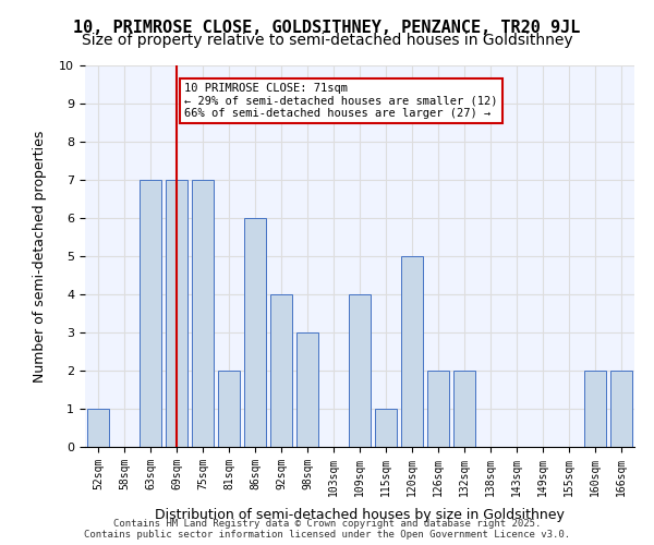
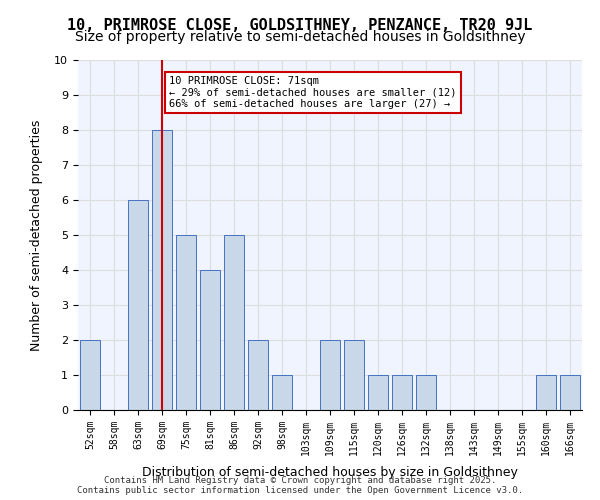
52sqm: 1 -> 2
63sqm: 7 -> 6
69sqm: 7 -> 8
75sqm: 7 -> 5
81sqm: 2 -> 4
86sqm: 6 -> 5
92sqm: 4 -> 2
98sqm: 3 -> 1
109sqm: 4 -> 2
115sqm: 1 -> 2
120sqm: 5 -> 1
126sqm: 2 -> 1
132sqm: 2 -> 1
160sqm: 2 -> 1
166sqm: 2 -> 1
